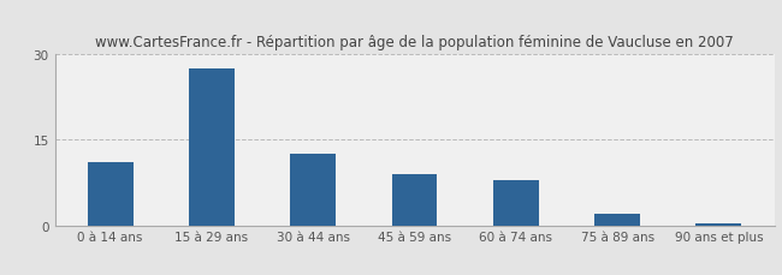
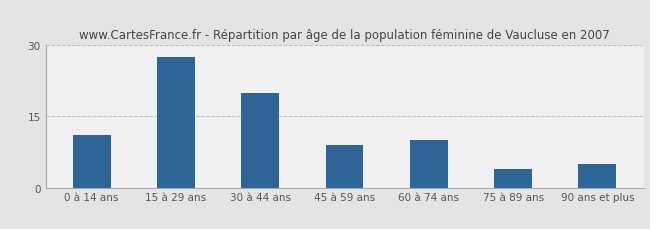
30 à 44 ans: 12.5 -> 20.0
60 à 74 ans: 8.0 -> 10.0
75 à 89 ans: 2.0 -> 4.0
90 ans et plus: 0.2 -> 5.0
